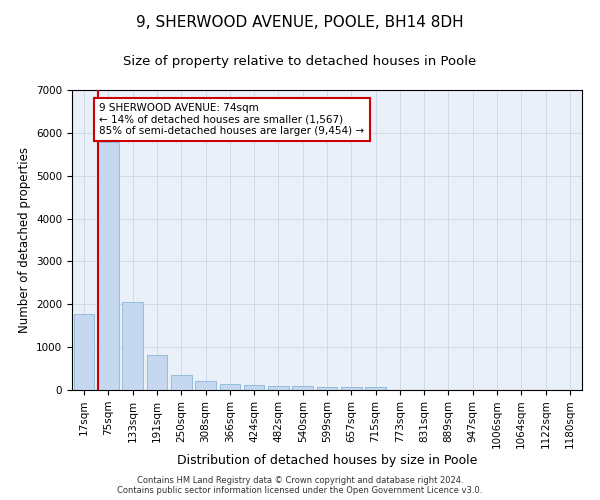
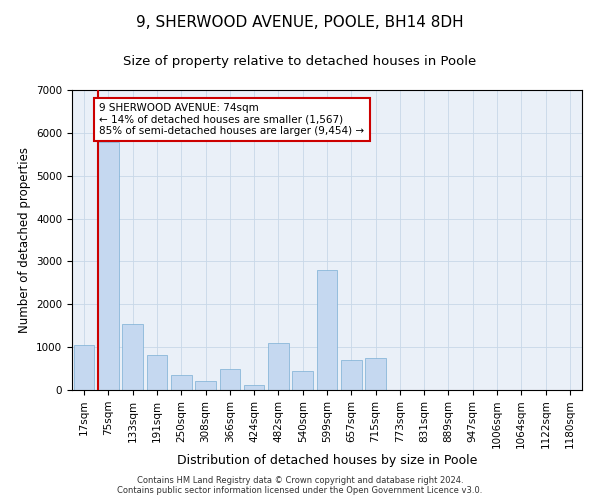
17sqm: 1780 -> 1050
133sqm: 2060 -> 1550
366sqm: 130 -> 500
482sqm: 100 -> 1100
540sqm: 90 -> 450
599sqm: 80 -> 2800
657sqm: 80 -> 700
715sqm: 70 -> 750
